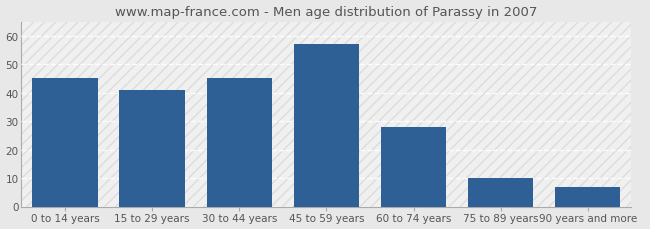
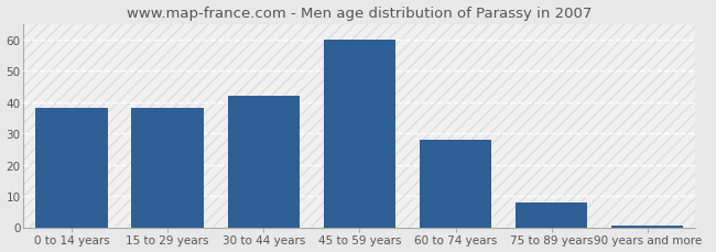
0 to 14 years: 45.0 -> 38.0
15 to 29 years: 41.0 -> 38.0
30 to 44 years: 45.0 -> 42.0
45 to 59 years: 57.0 -> 60.0
75 to 89 years: 10.0 -> 8.0
90 years and more: 7.0 -> 0.5
